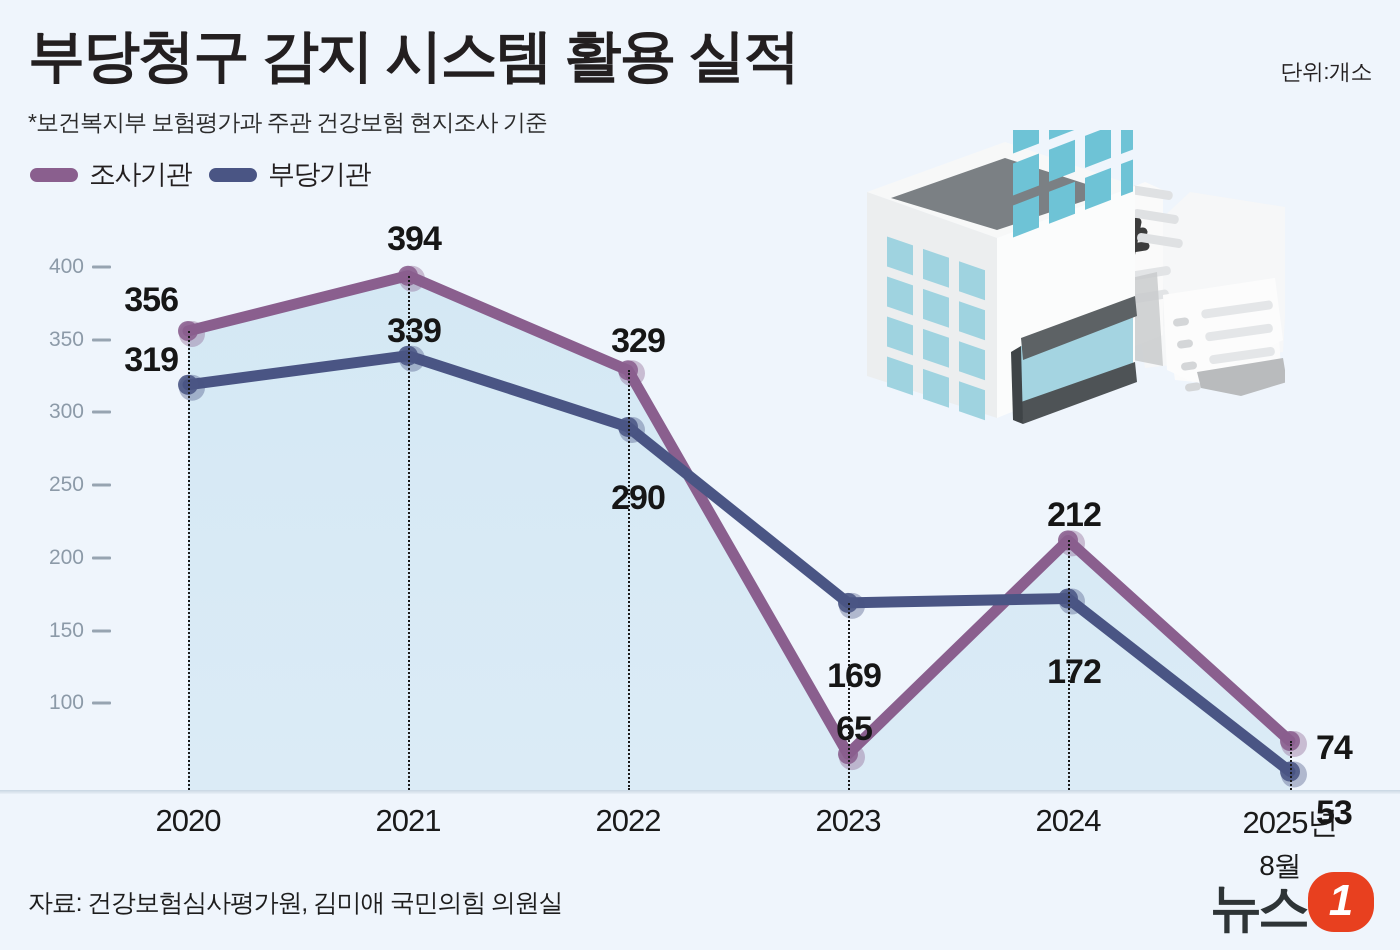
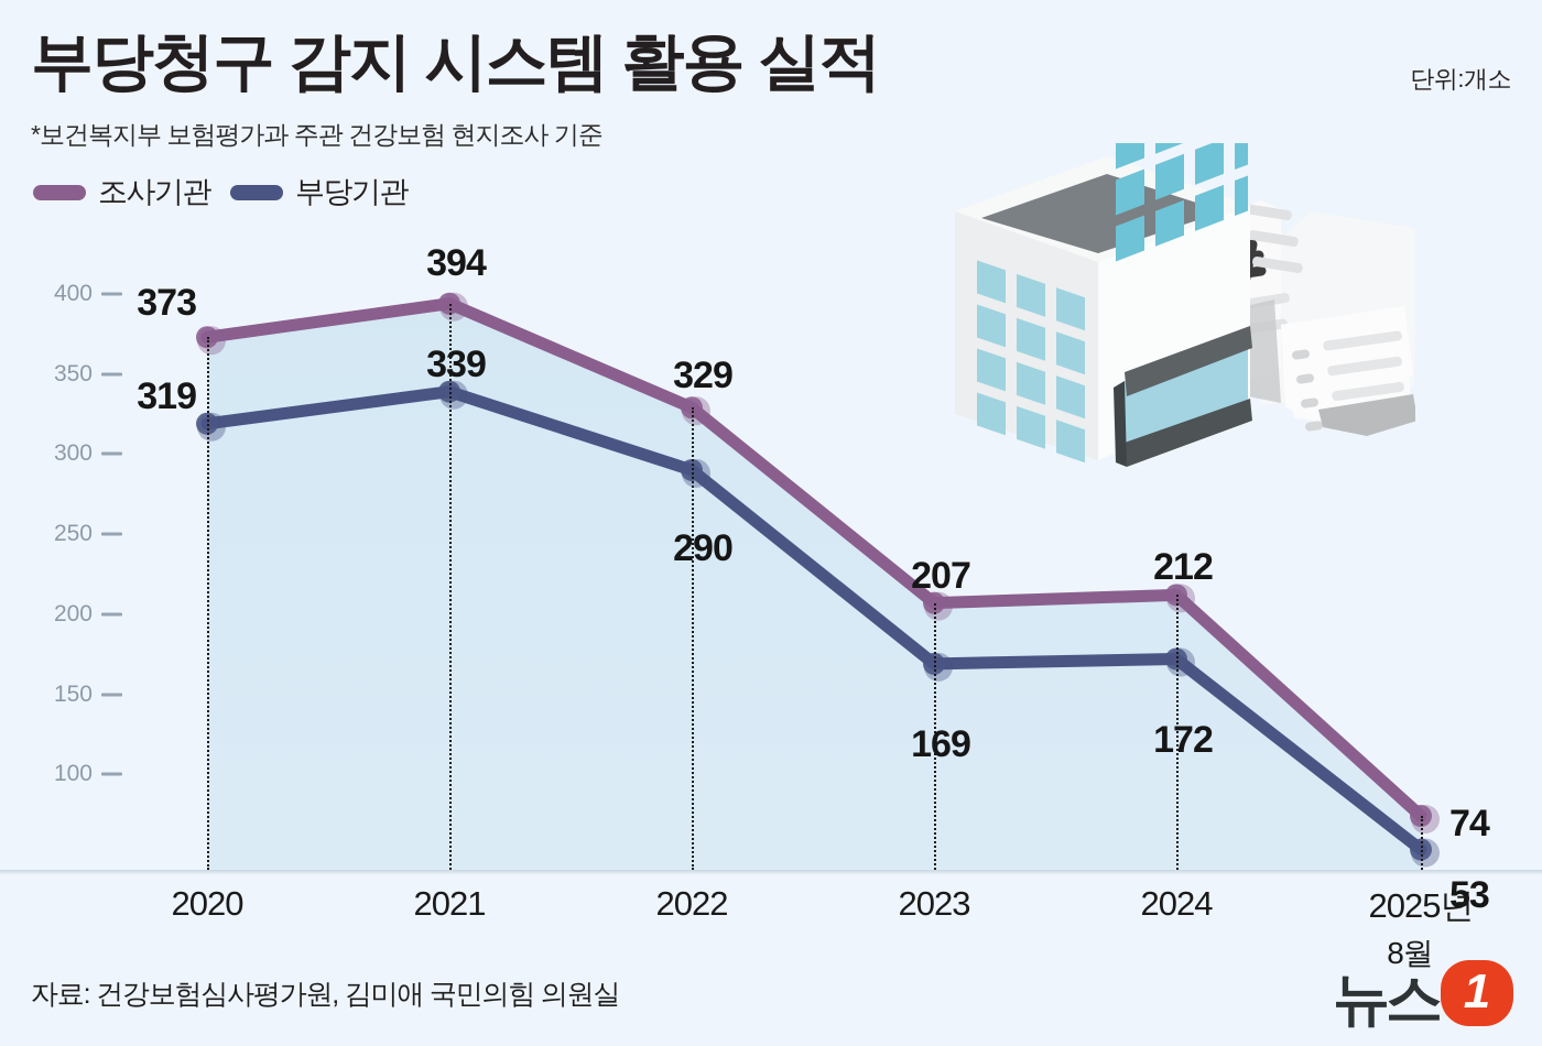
조사기관/2020: 356 -> 373
조사기관/2023: 65 -> 207
